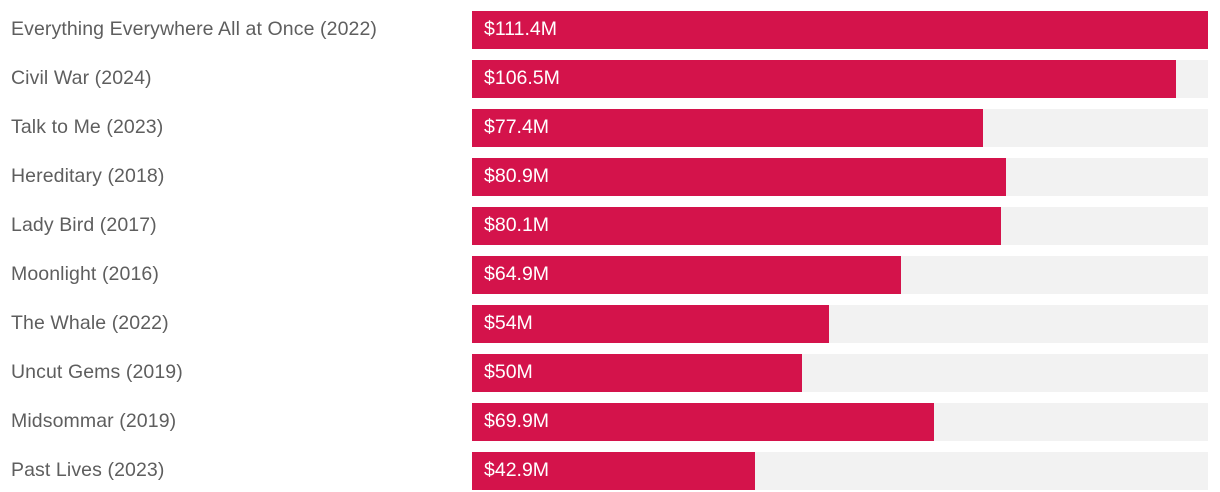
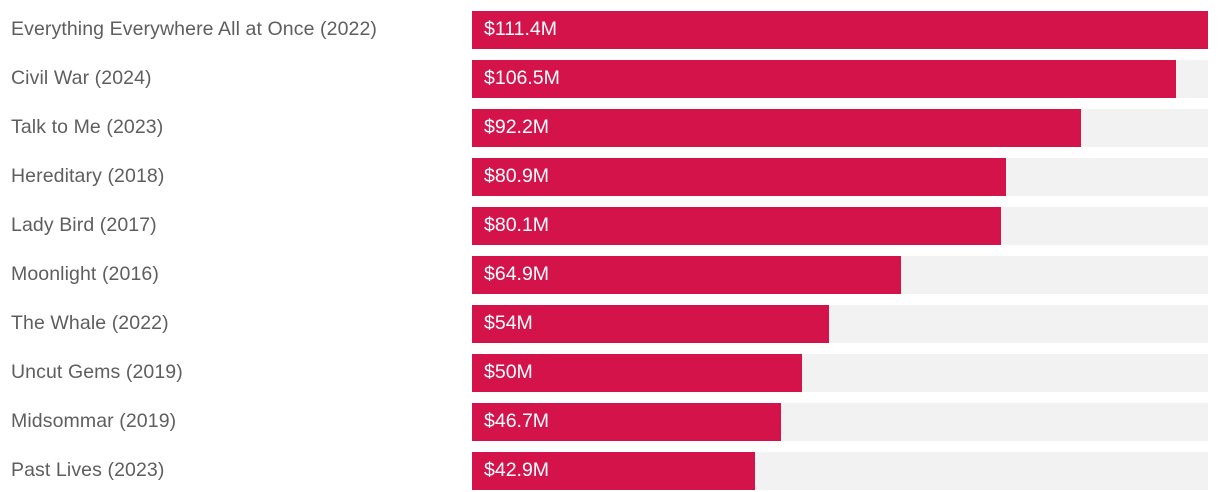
Talk to Me (2023): $77.4M -> $92.2M
Midsommar (2019): $69.9M -> $46.7M
